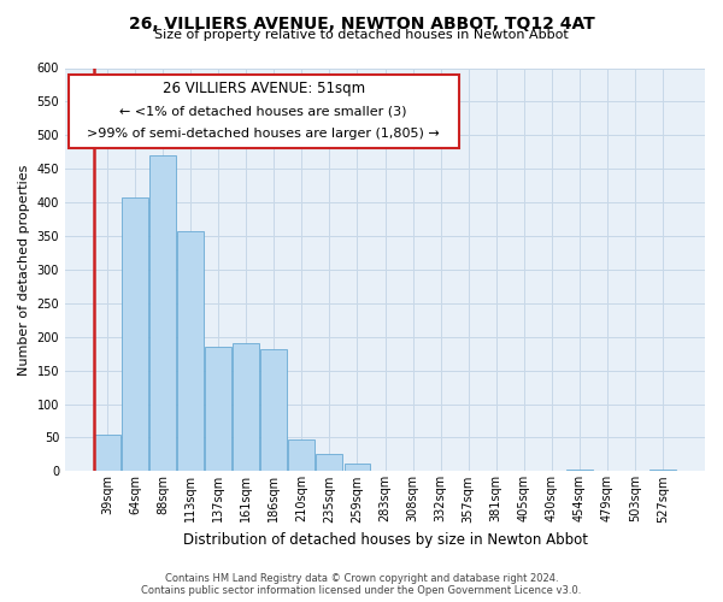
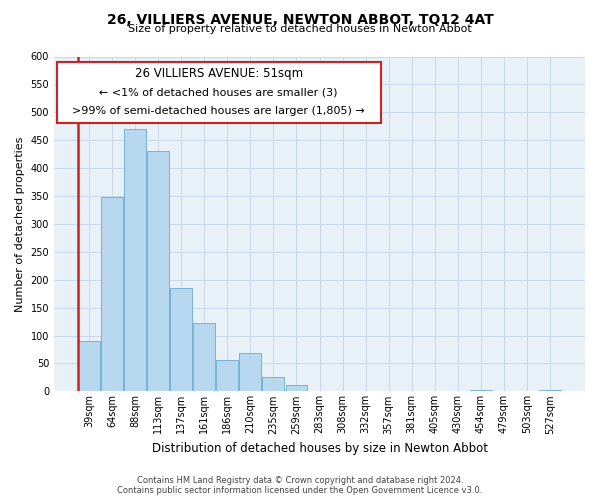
39sqm: 54 -> 90
64sqm: 408 -> 348
113sqm: 358 -> 430
161sqm: 190 -> 123
186sqm: 182 -> 57
210sqm: 48 -> 68
